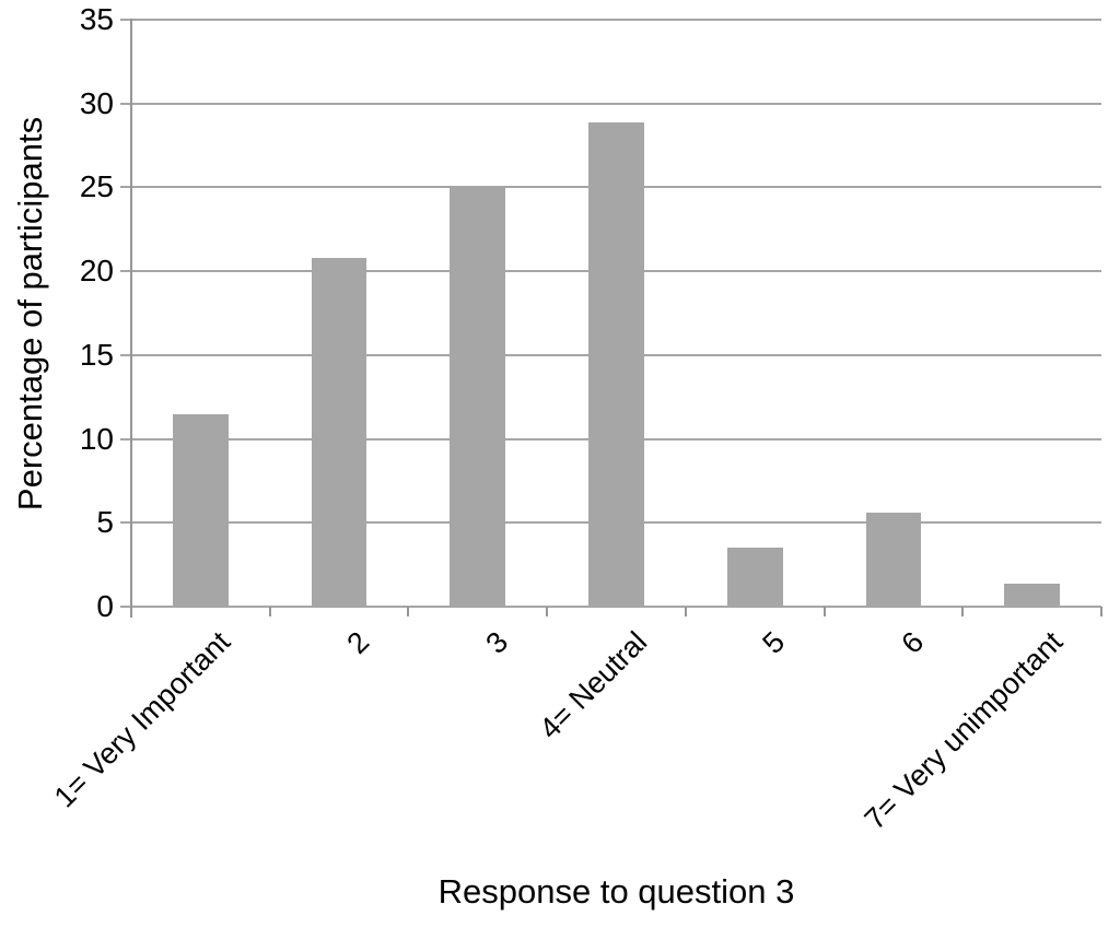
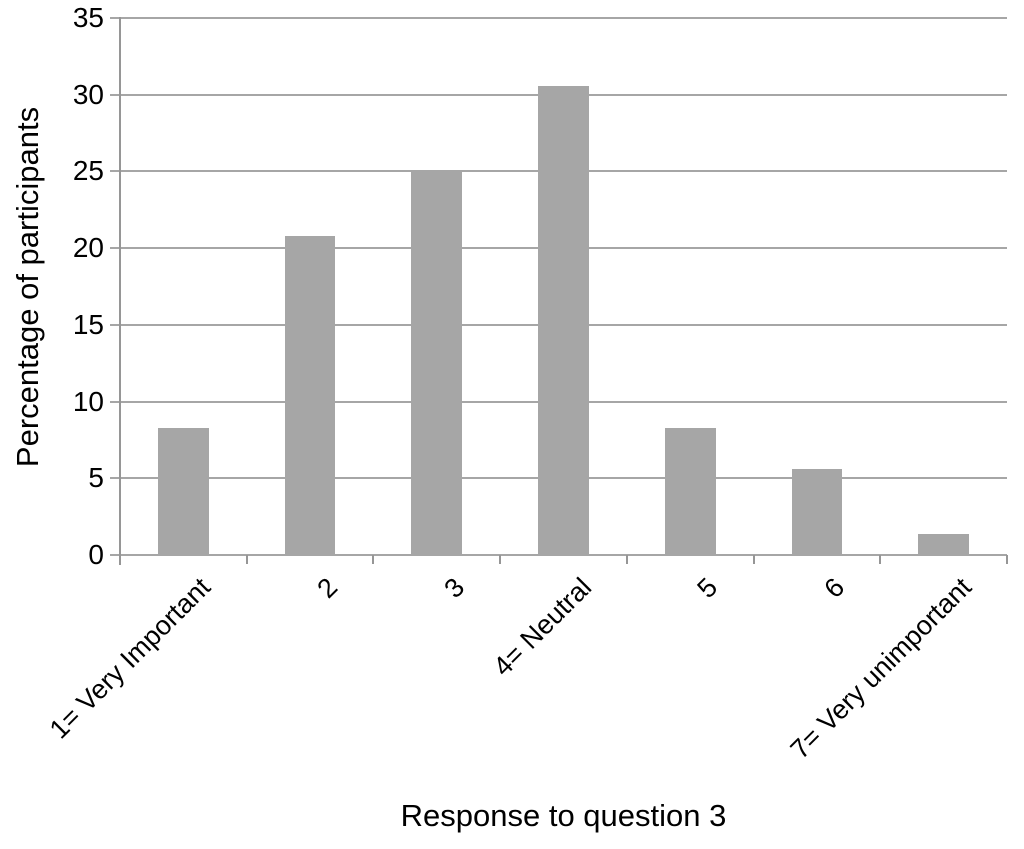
1= Very Important: 11.5 -> 8.3
4= Neutral: 28.9 -> 30.6
5: 3.5 -> 8.3
